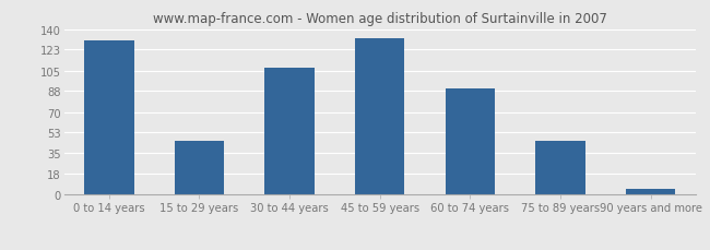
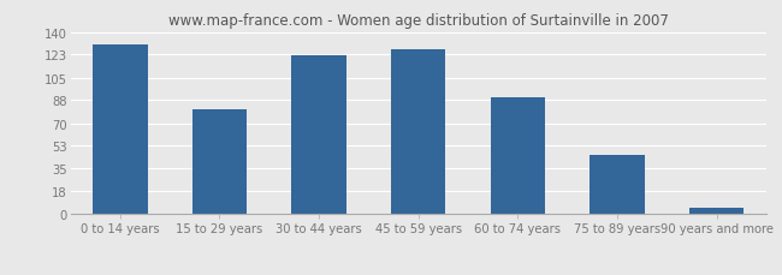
15 to 29 years: 46 -> 81
30 to 44 years: 107 -> 122
45 to 59 years: 132 -> 127
